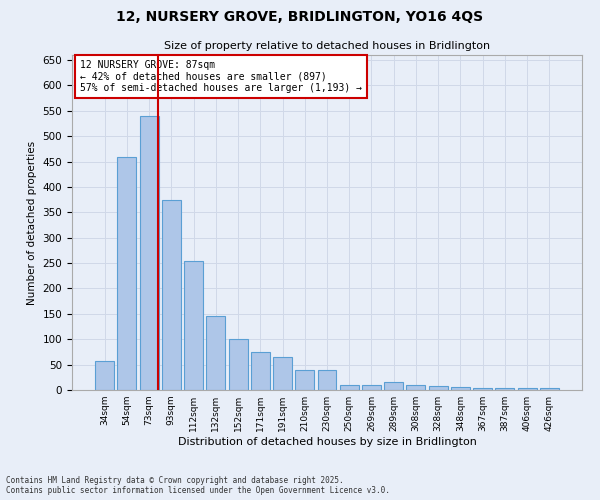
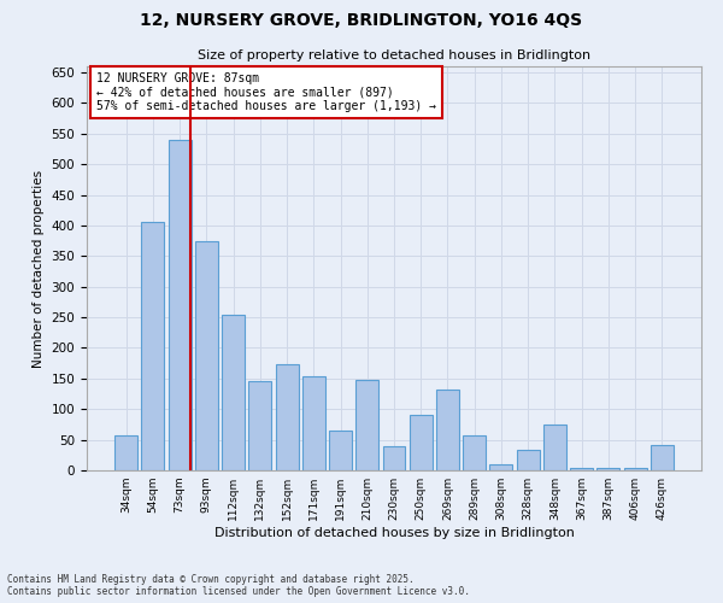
54sqm: 460 -> 406
152sqm: 100 -> 174
171sqm: 75 -> 154
210sqm: 40 -> 148
250sqm: 10 -> 90
269sqm: 10 -> 132
289sqm: 15 -> 58
328sqm: 8 -> 34
348sqm: 5 -> 74
426sqm: 3 -> 42
